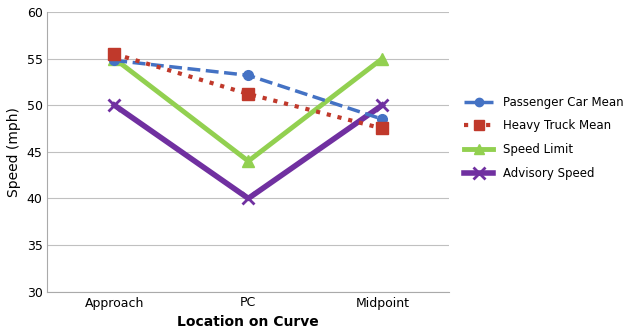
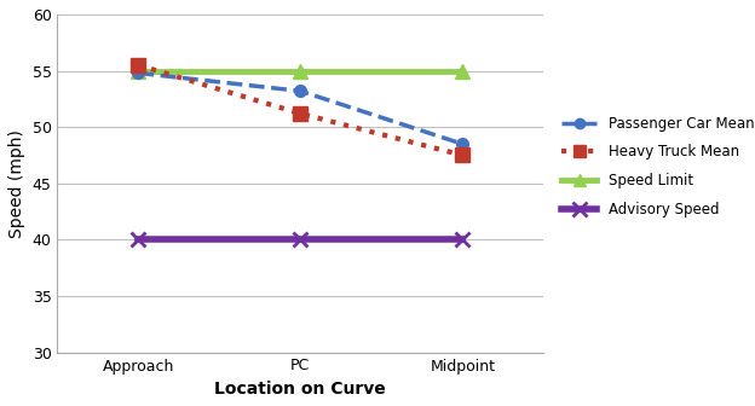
Advisory Speed/Approach: 50 -> 40
Speed Limit/PC: 44 -> 55
Advisory Speed/Midpoint: 50 -> 40
